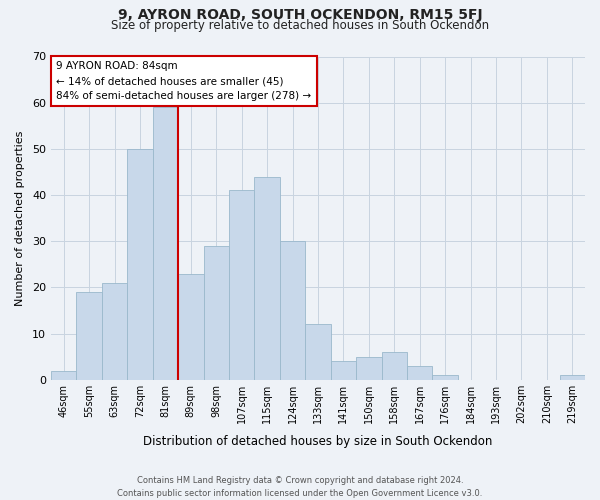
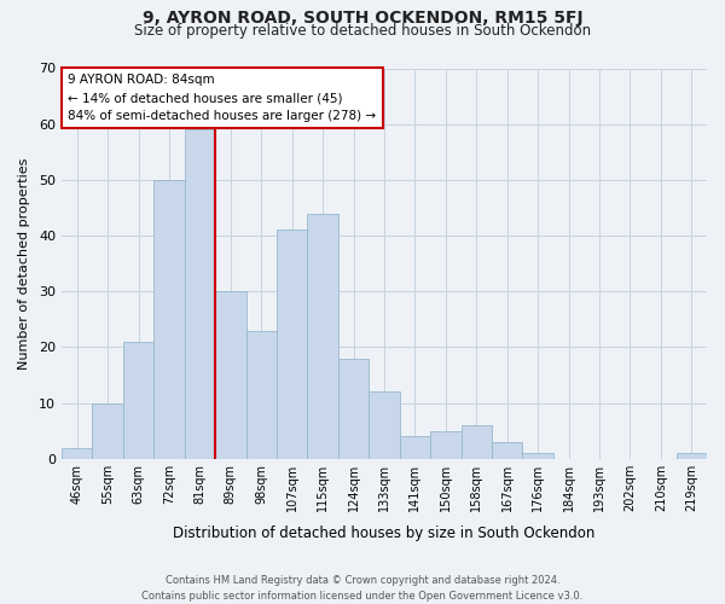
55sqm: 19 -> 10
89sqm: 23 -> 30
98sqm: 29 -> 23
124sqm: 30 -> 18
